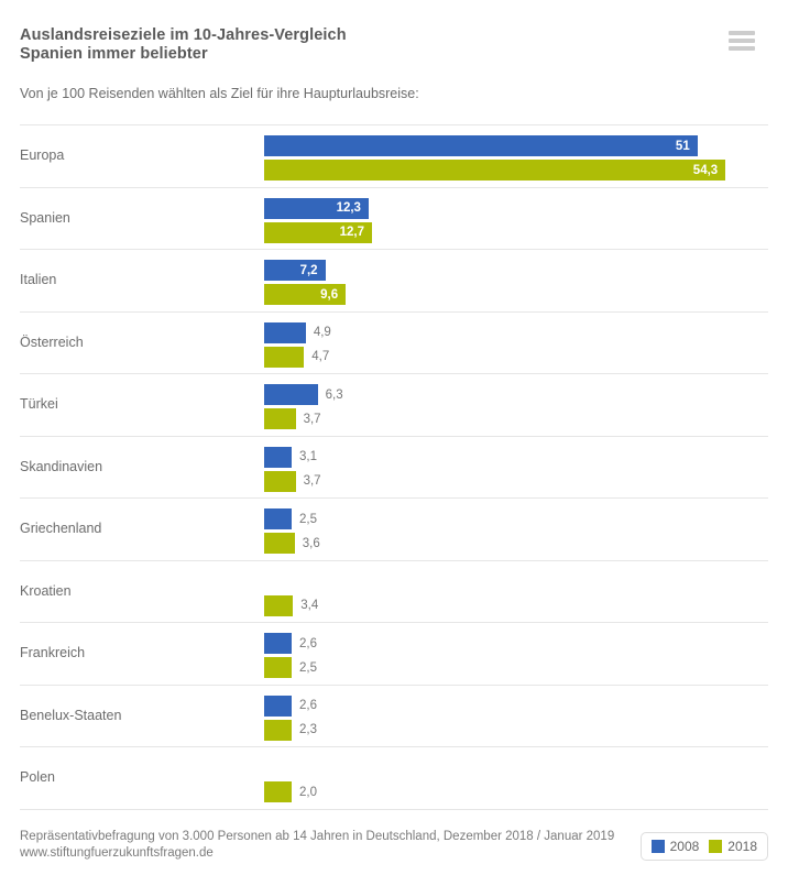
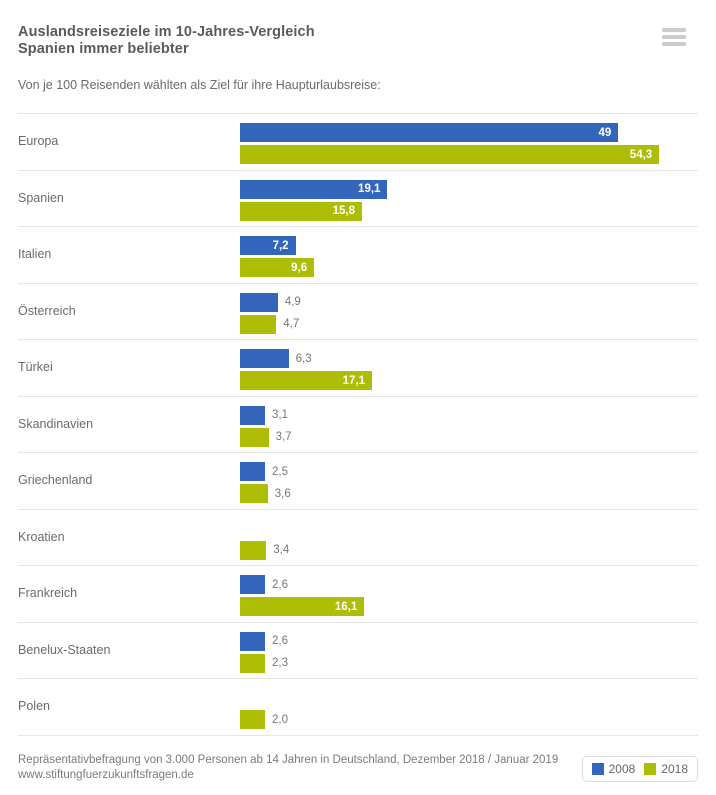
2008/Europa: 51 -> 49
2008/Spanien: 12,3 -> 19,1
2018/Spanien: 12,7 -> 15,8
2018/Türkei: 3,7 -> 17,1
2018/Frankreich: 2,5 -> 16,1
